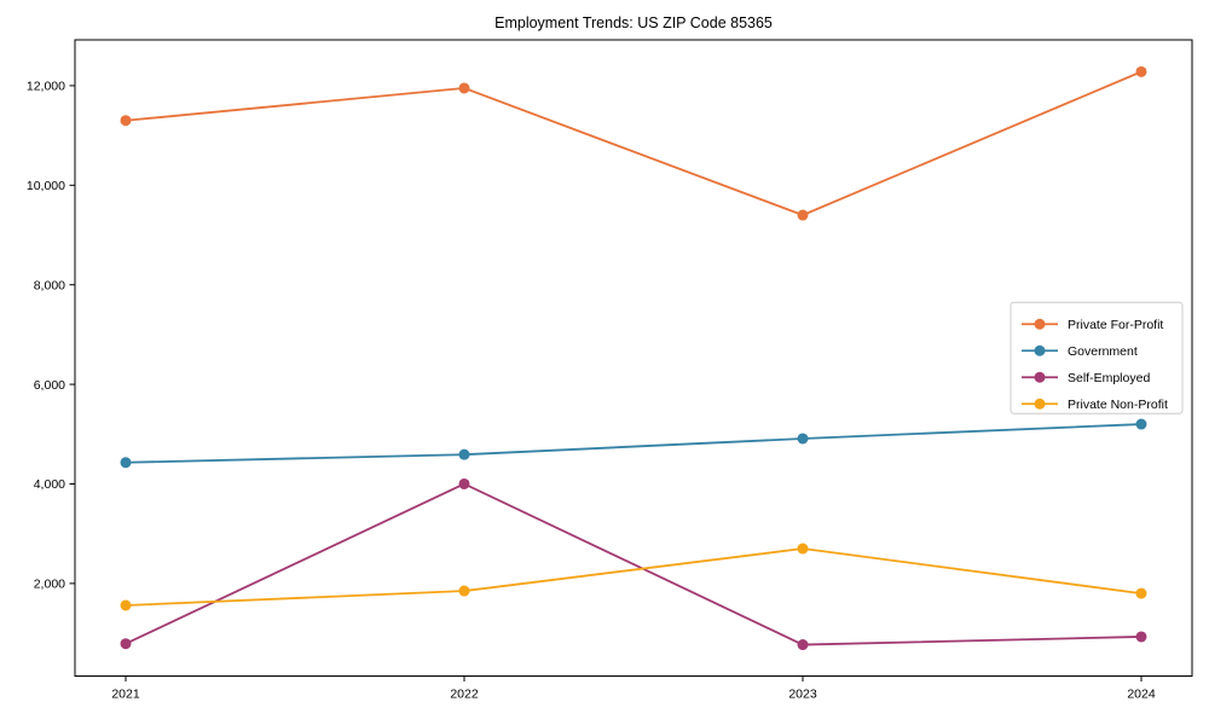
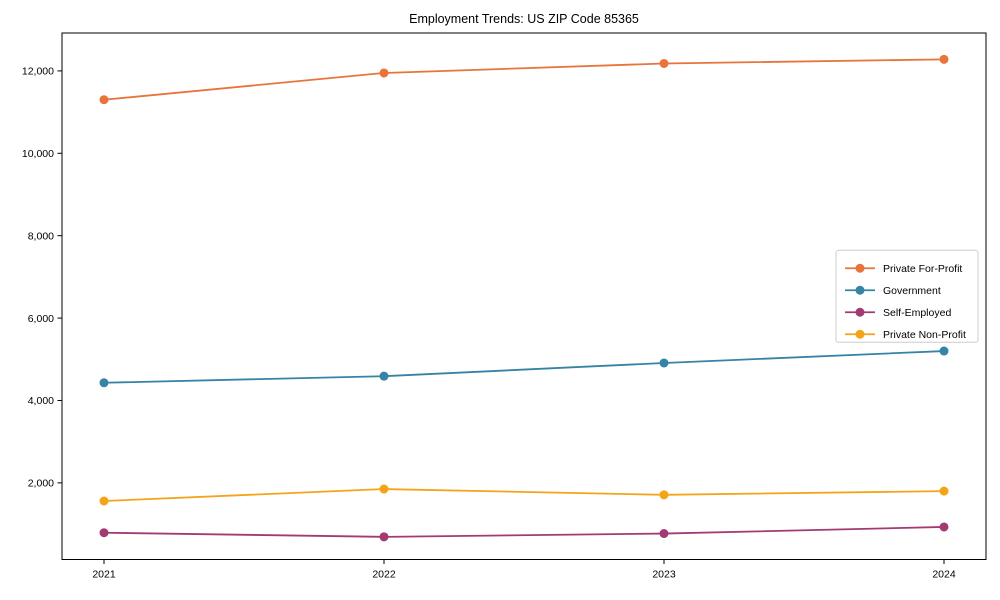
Self-Employed/2022: 4000 -> 700
Private For-Profit/2023: 9400 -> 12200
Private Non-Profit/2023: 2700 -> 1700
